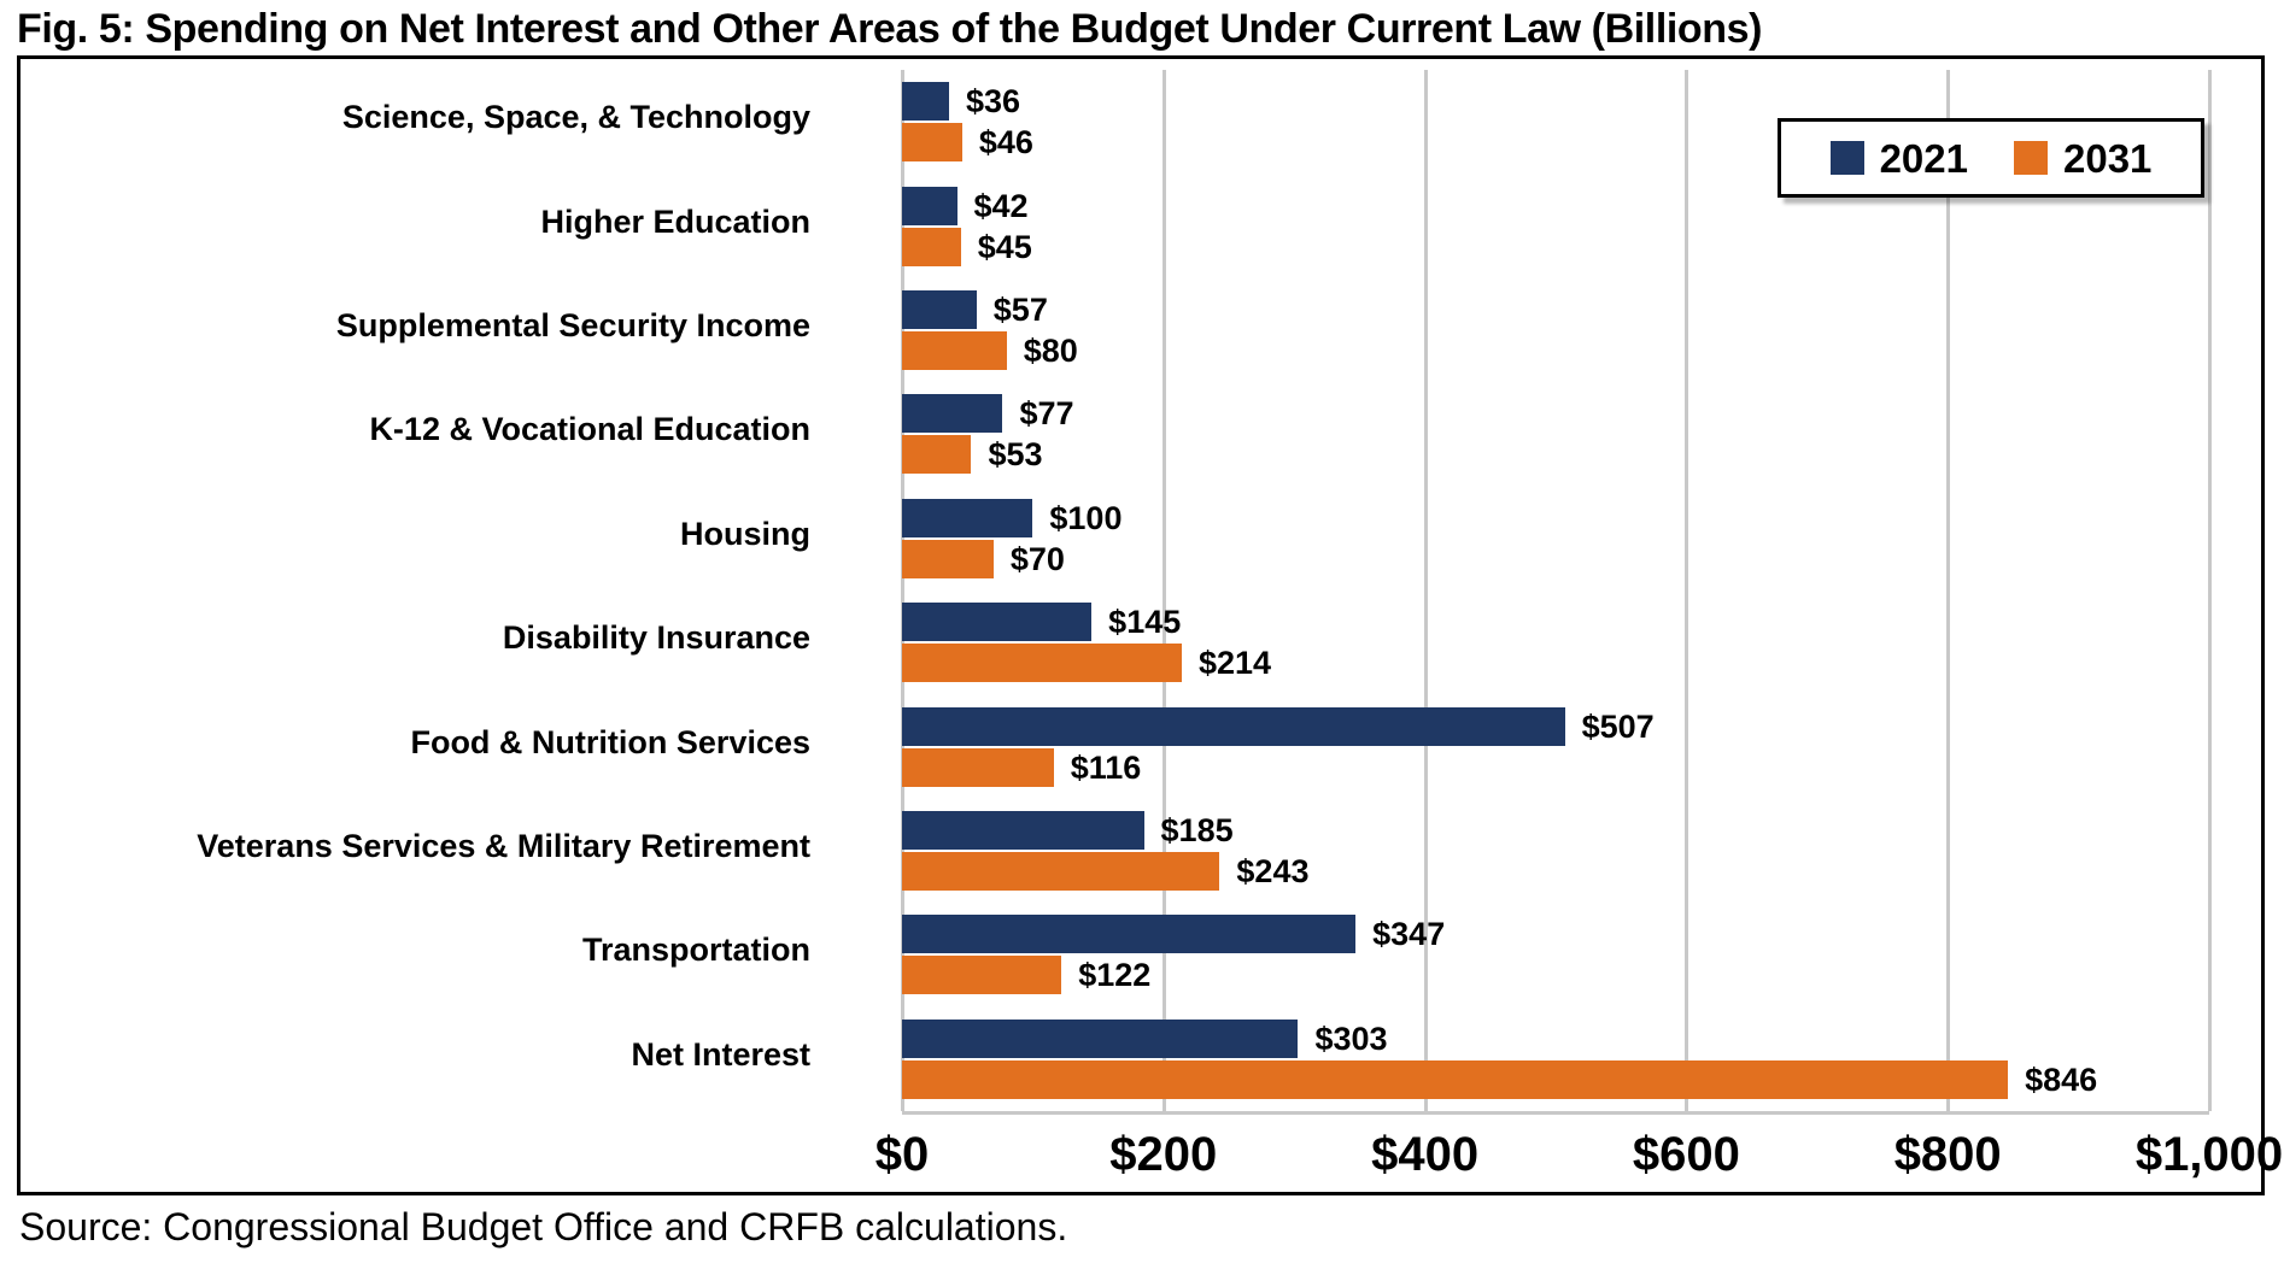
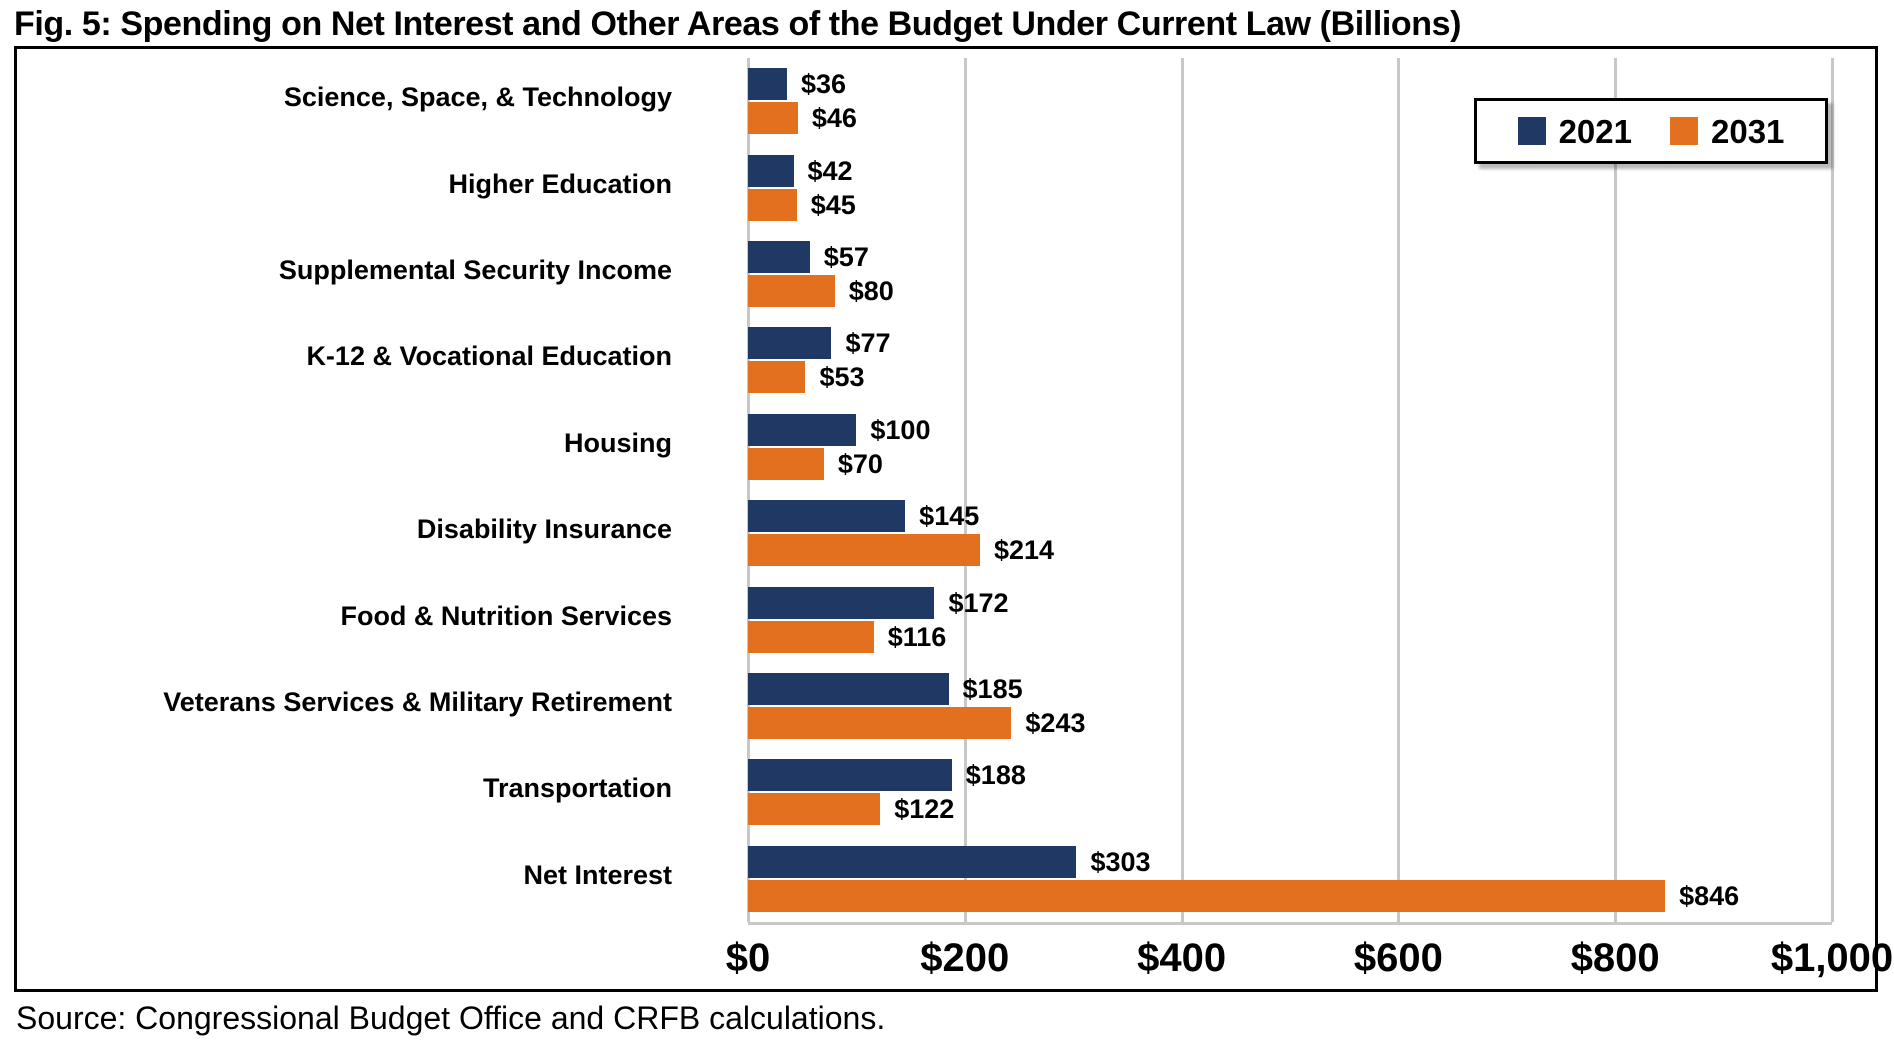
2021/Food & Nutrition Services: $507 -> $172
2021/Transportation: $347 -> $188
